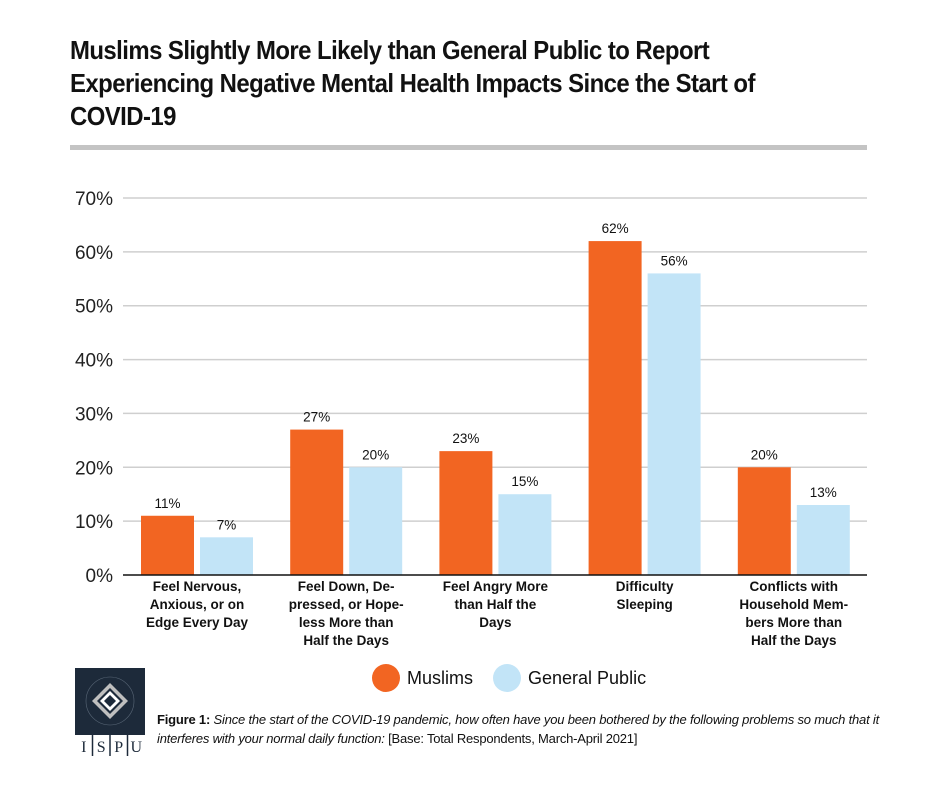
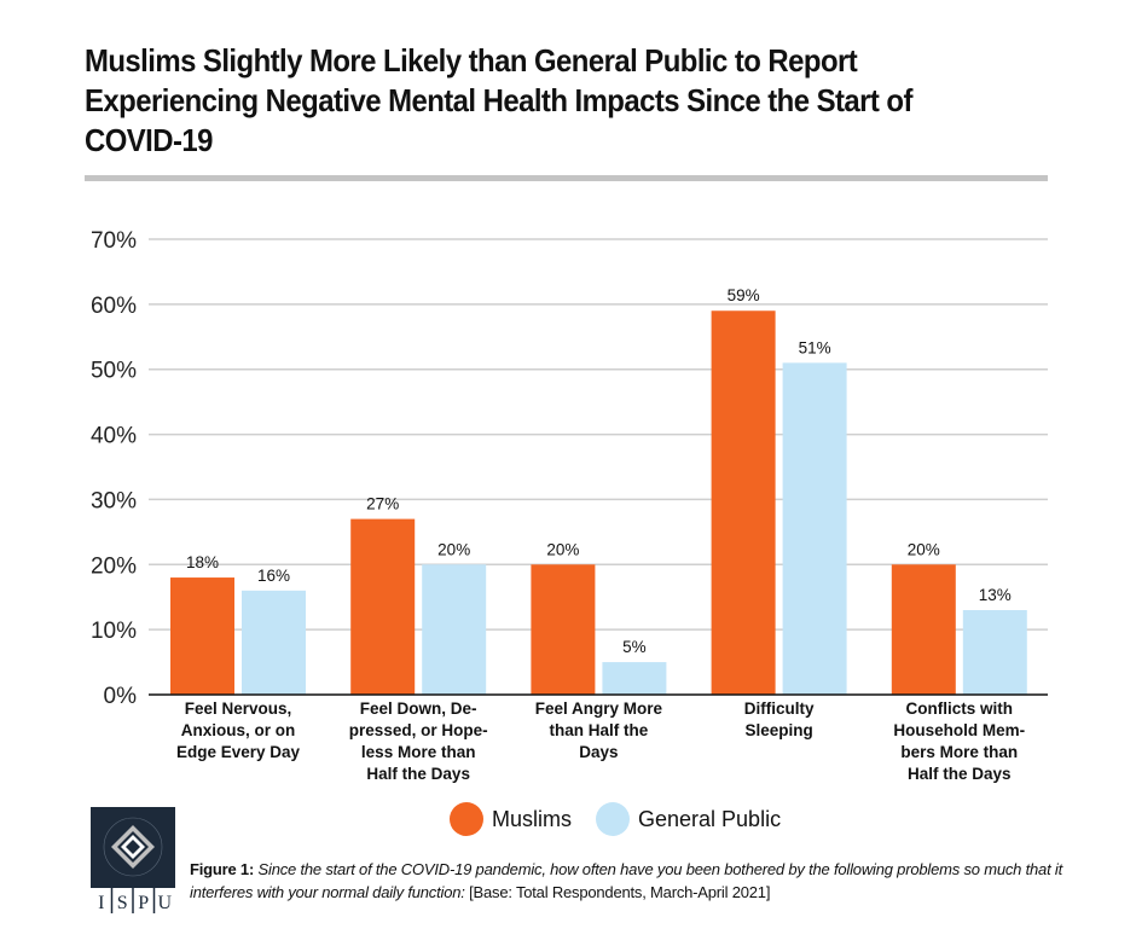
Muslims/Feel Nervous, Anxious, or on Edge Every Day: 11% -> 18%
General Public/Feel Nervous, Anxious, or on Edge Every Day: 7% -> 16%
Muslims/Feel Angry More than Half the Days: 23% -> 20%
General Public/Feel Angry More than Half the Days: 15% -> 5%
Muslims/Difficulty Sleeping: 62% -> 59%
General Public/Difficulty Sleeping: 56% -> 51%
